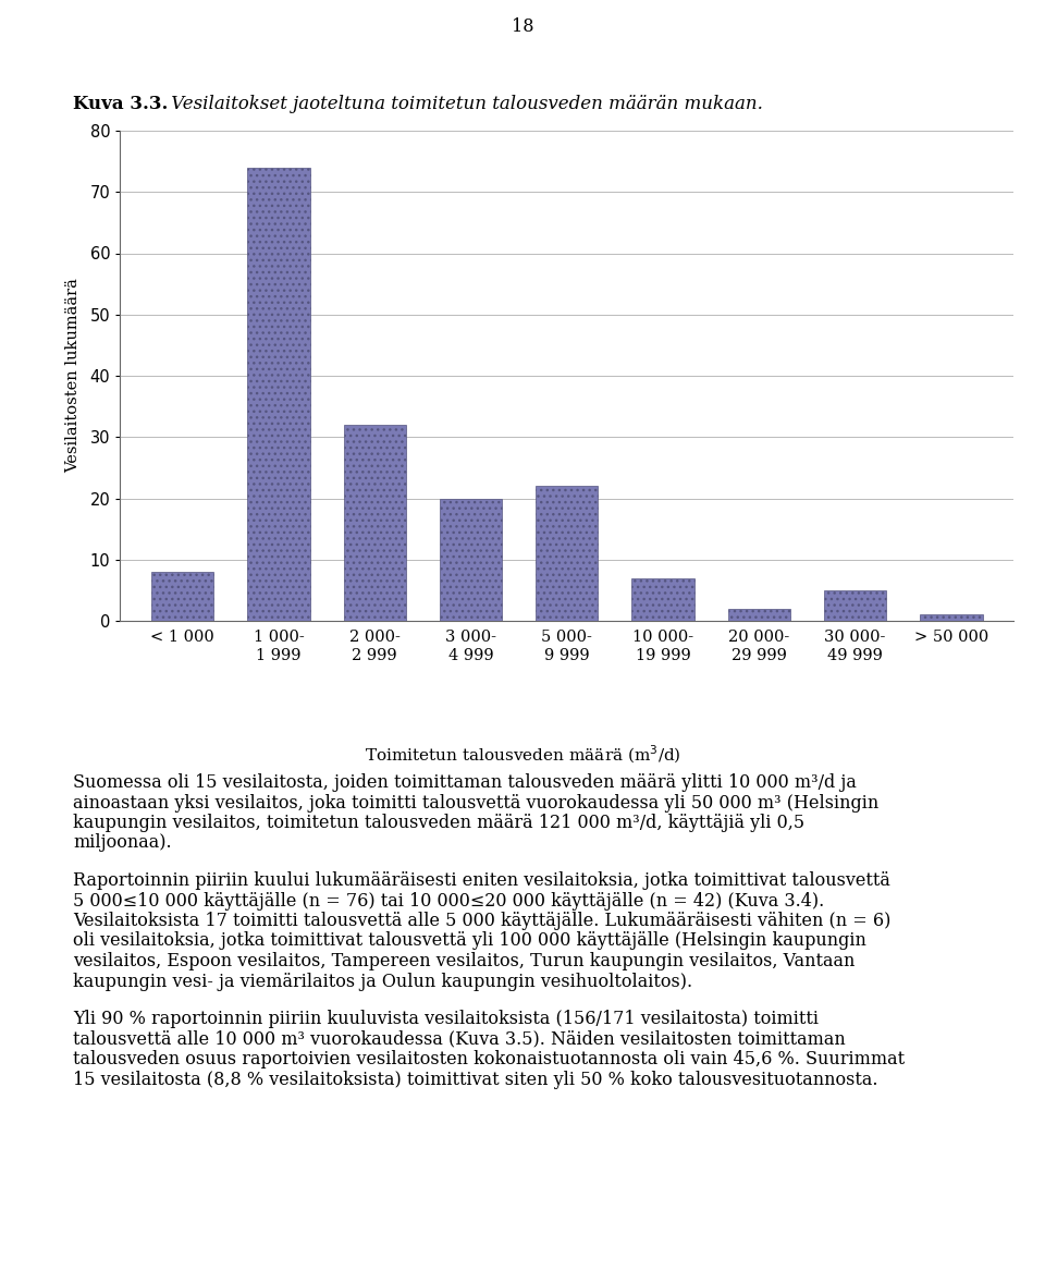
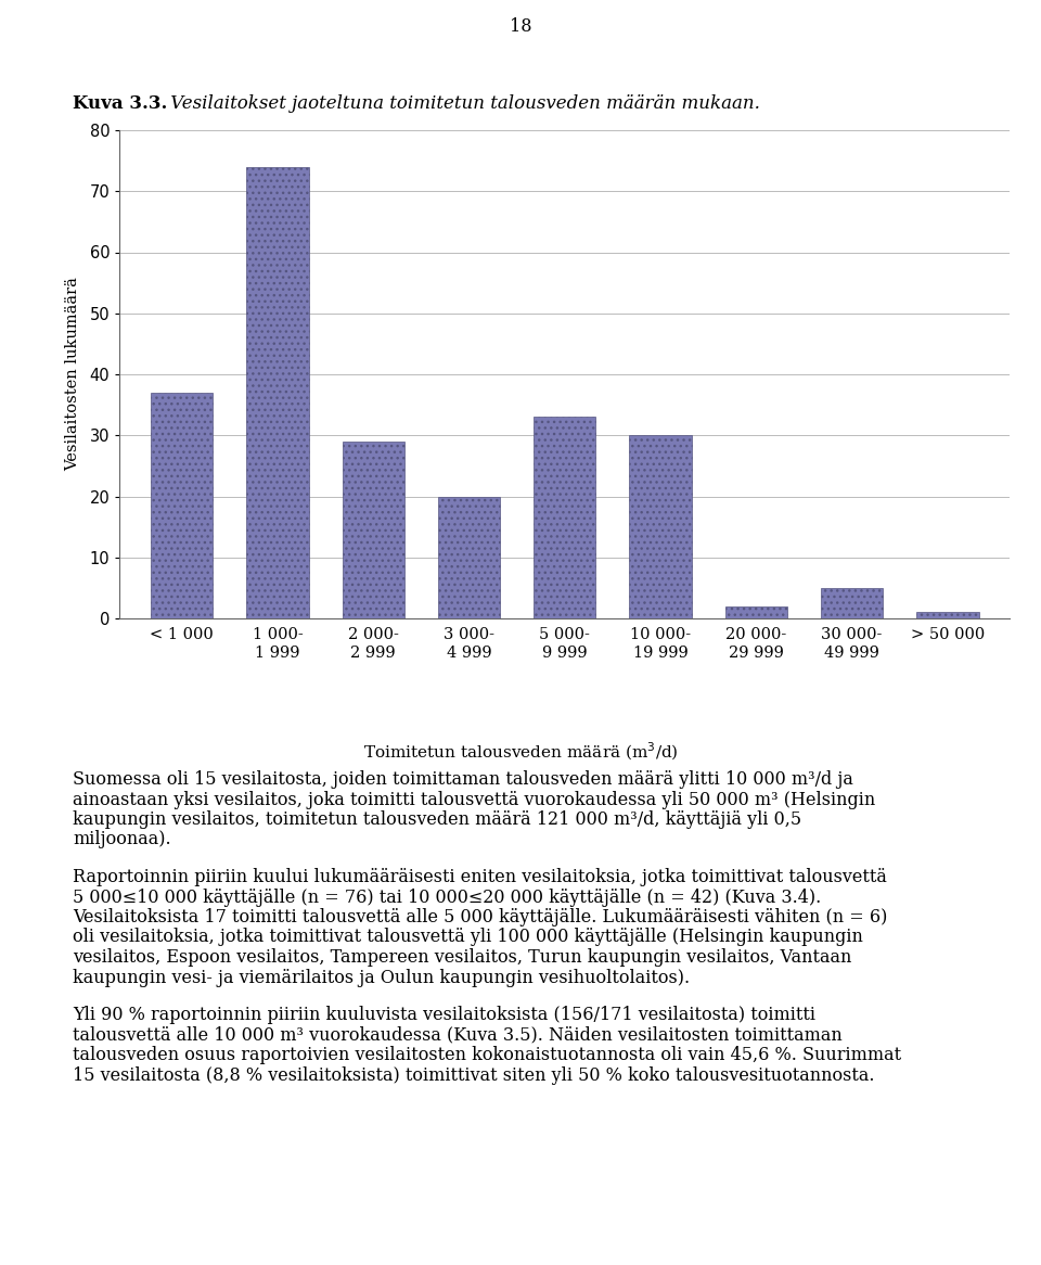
< 1 000: 8 -> 37
2 000- 2 999: 32 -> 29
5 000- 9 999: 22 -> 33
10 000- 19 999: 7 -> 30
